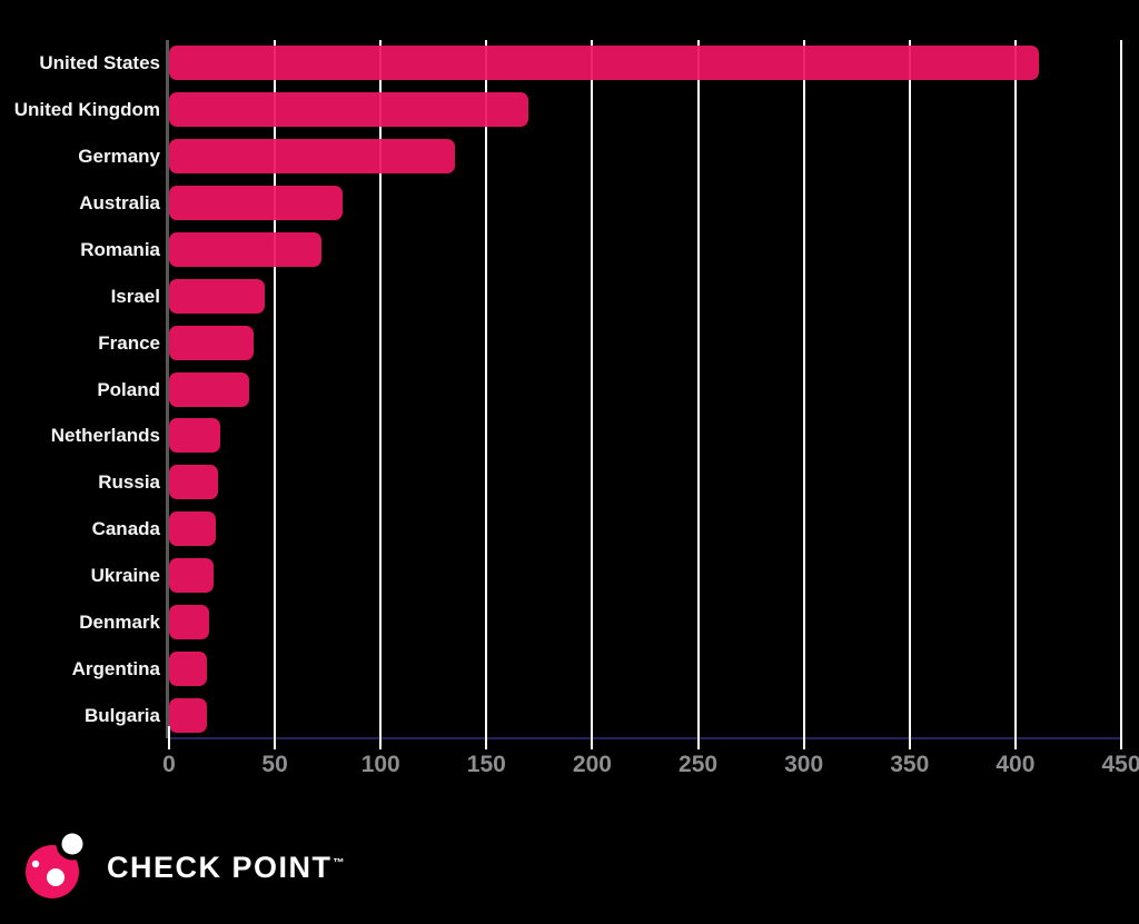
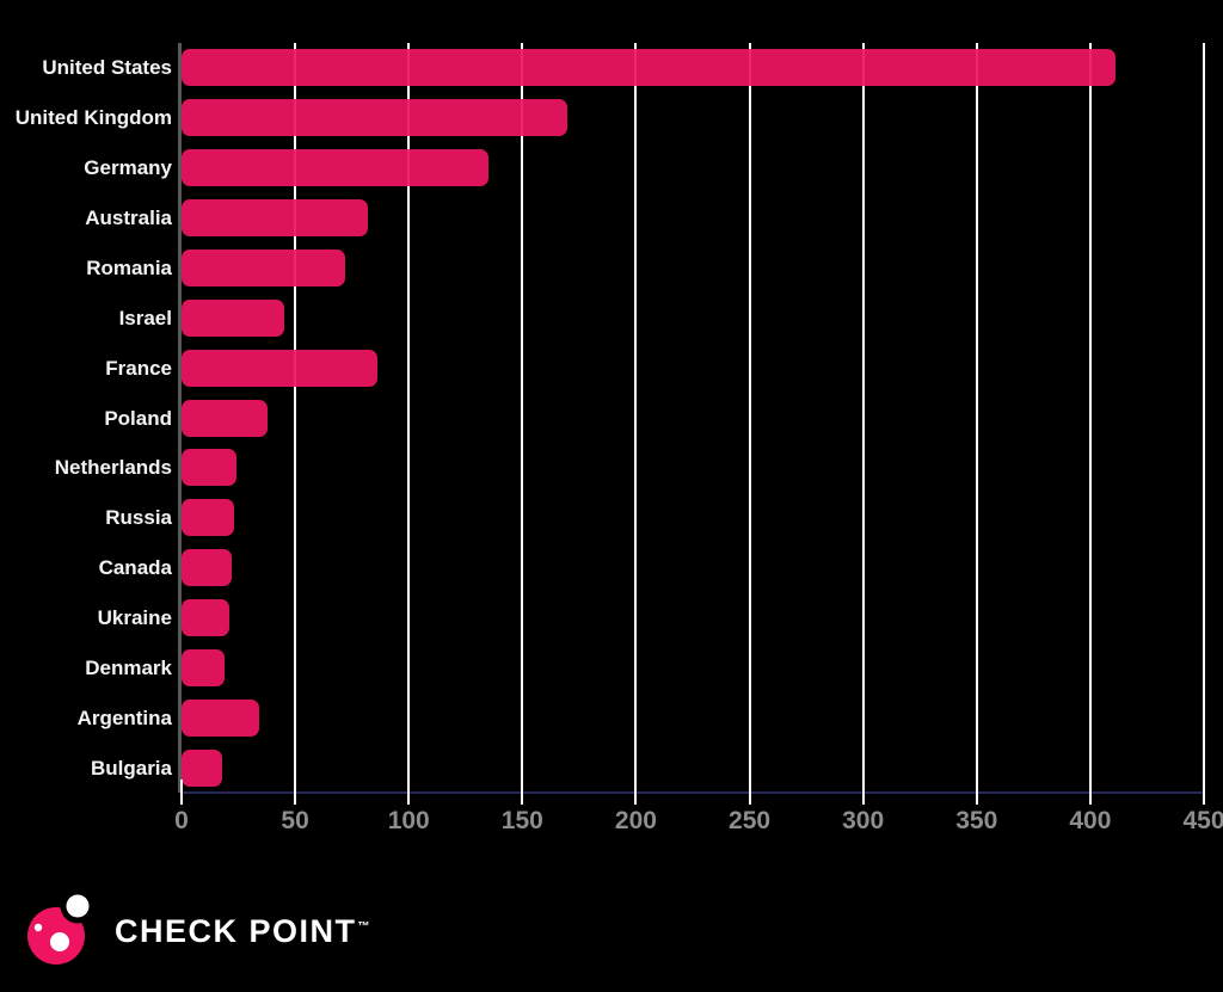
France: 40 -> 86
Argentina: 18 -> 34
